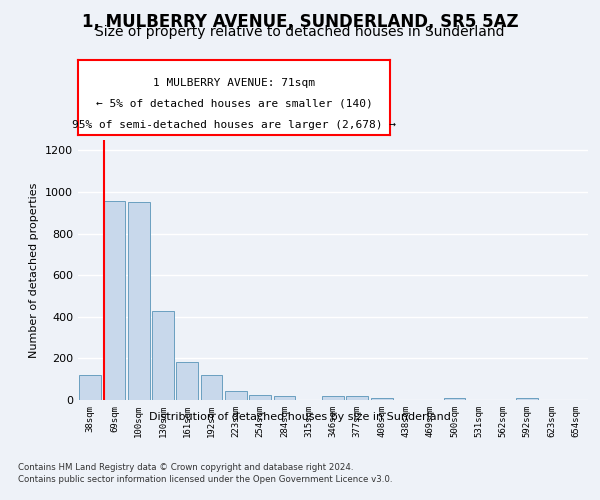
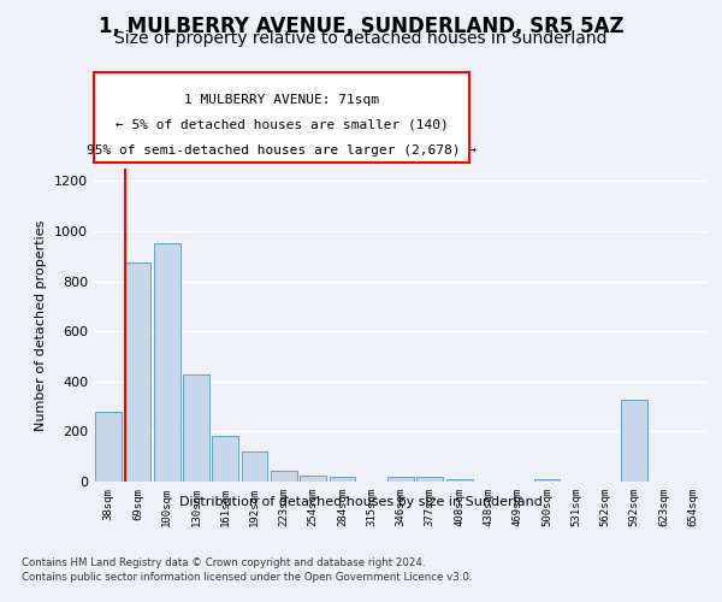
38sqm: 120 -> 280
69sqm: 955 -> 875
592sqm: 8 -> 325
